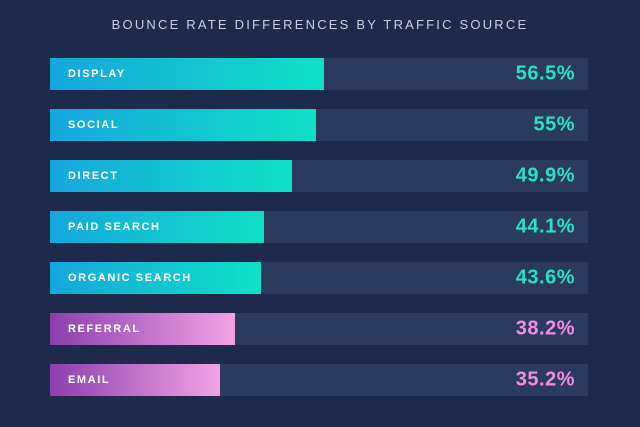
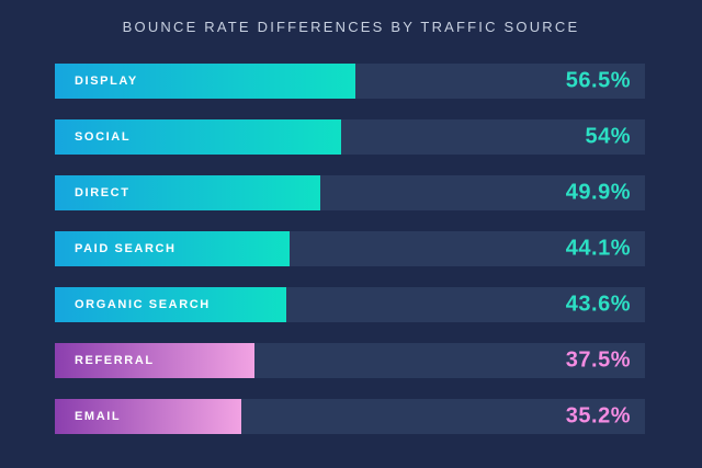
SOCIAL: 55% -> 54%
REFERRAL: 38.2% -> 37.5%
